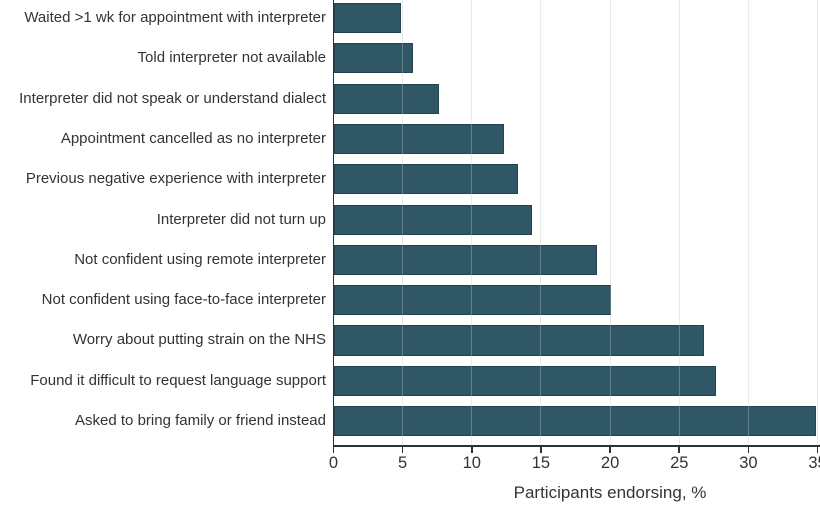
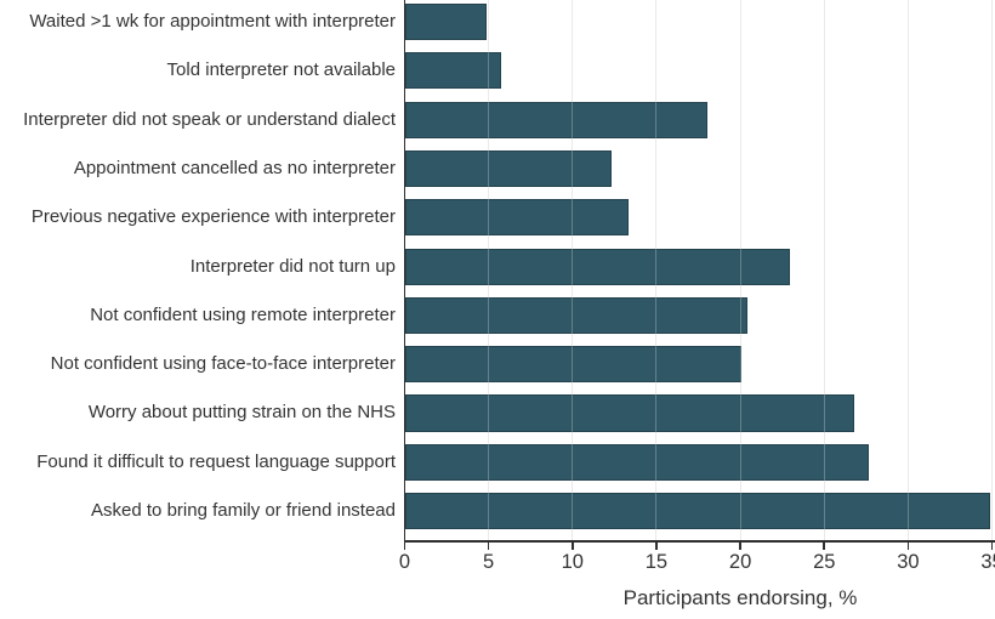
Interpreter did not speak or understand dialect: 7.6 -> 18.0
Interpreter did not turn up: 14.3 -> 22.9
Not confident using remote interpreter: 19.0 -> 20.4
